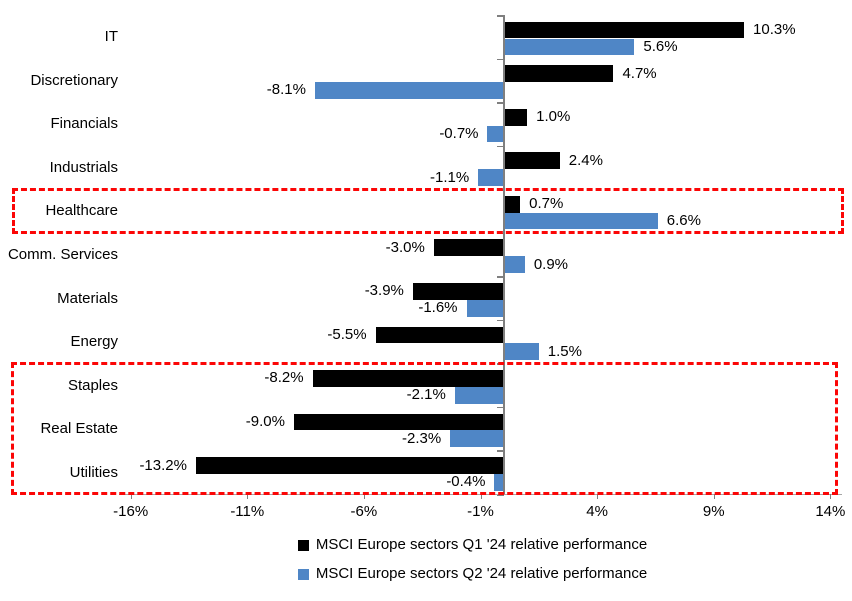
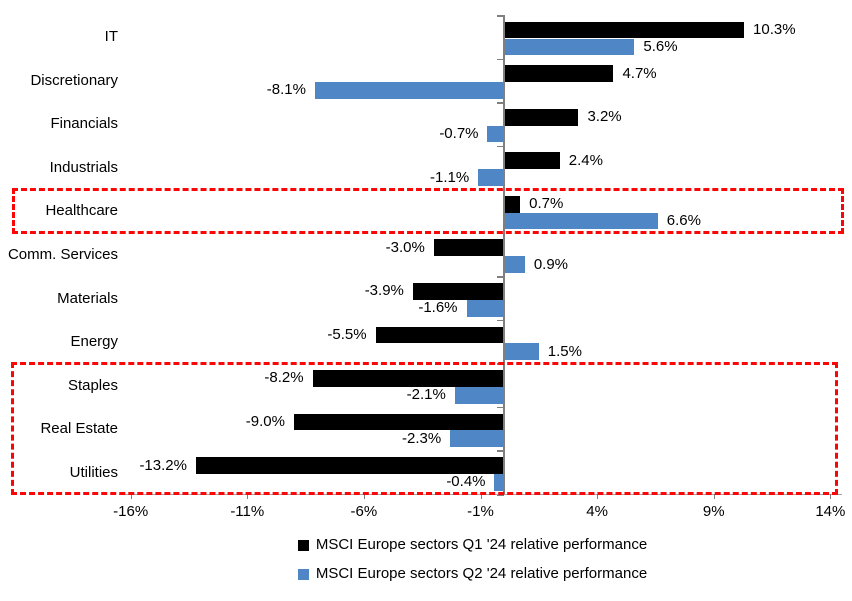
MSCI Europe sectors Q1 '24 relative performance/Financials: 1.0% -> 3.2%
